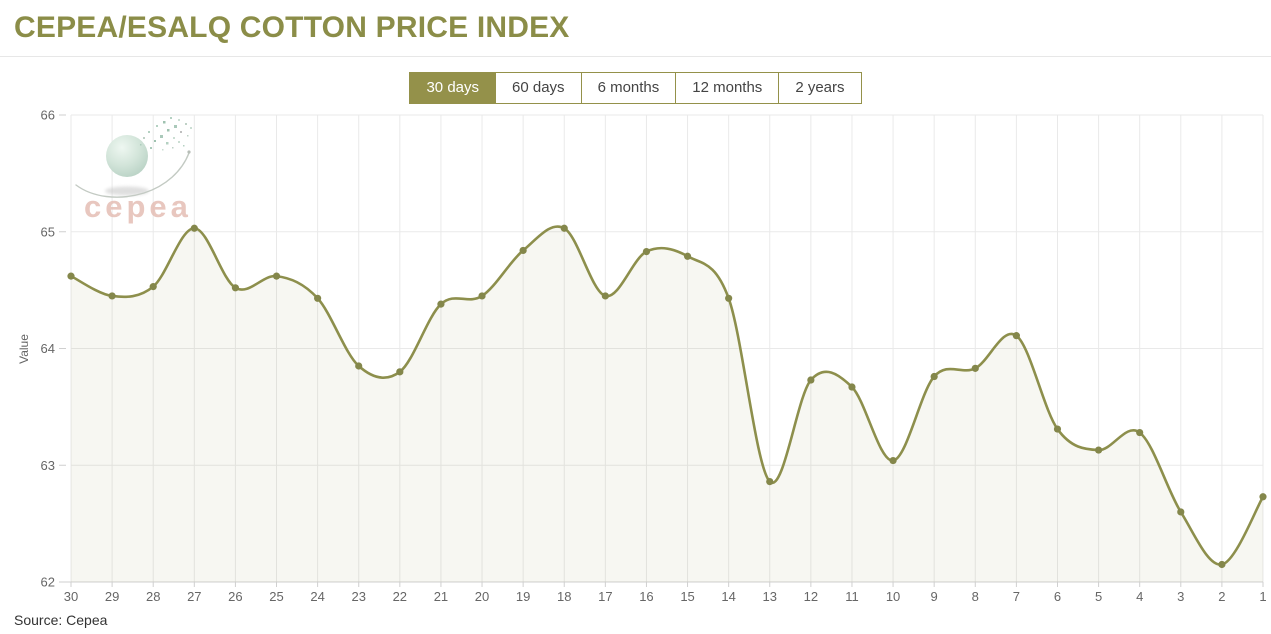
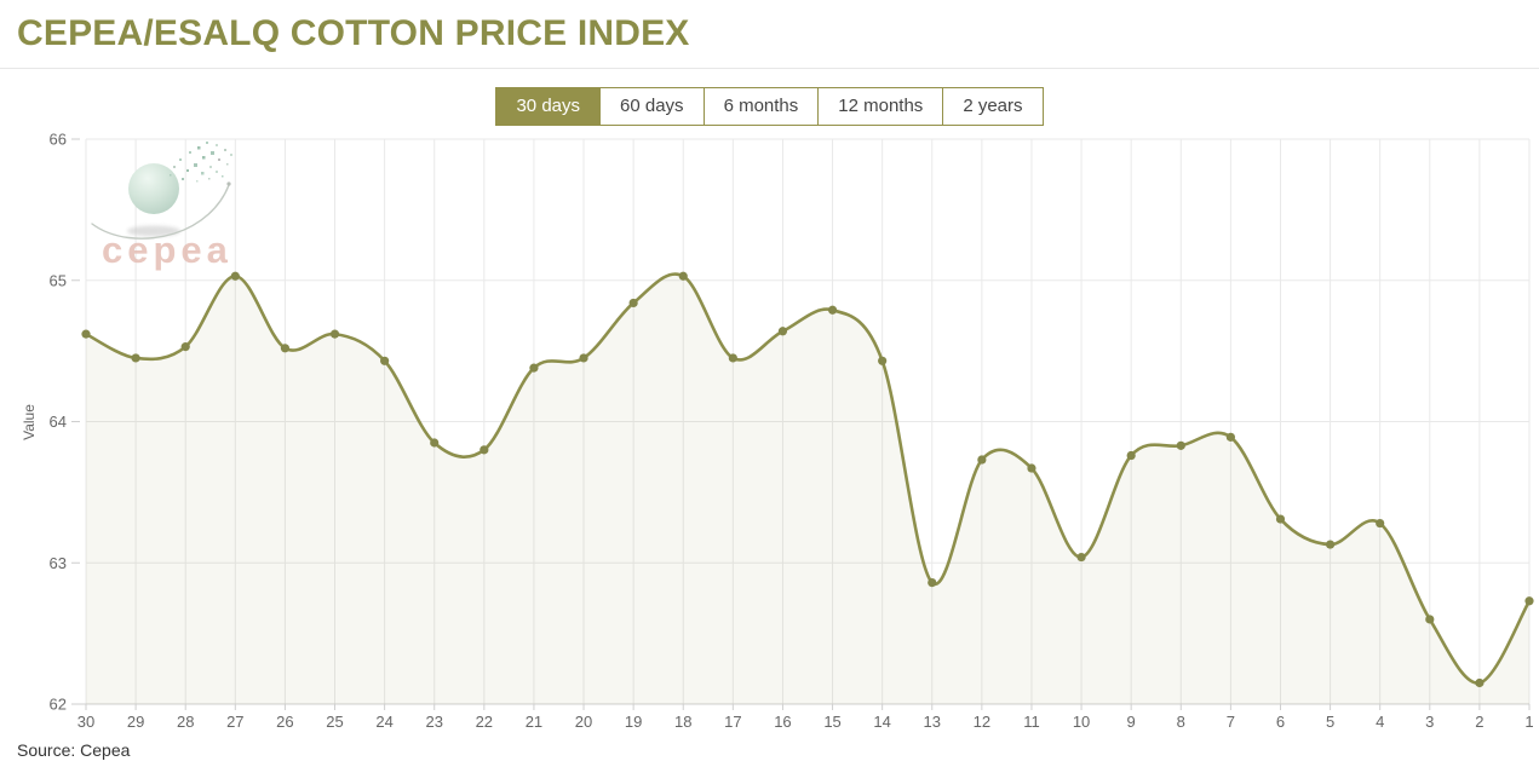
16: 64.83 -> 64.64
7: 64.11 -> 63.89
